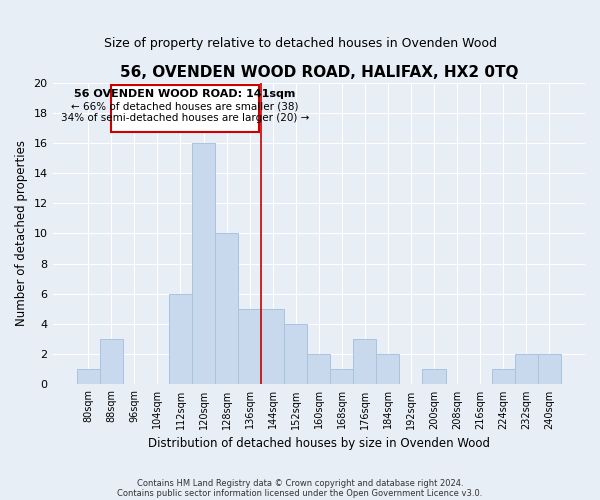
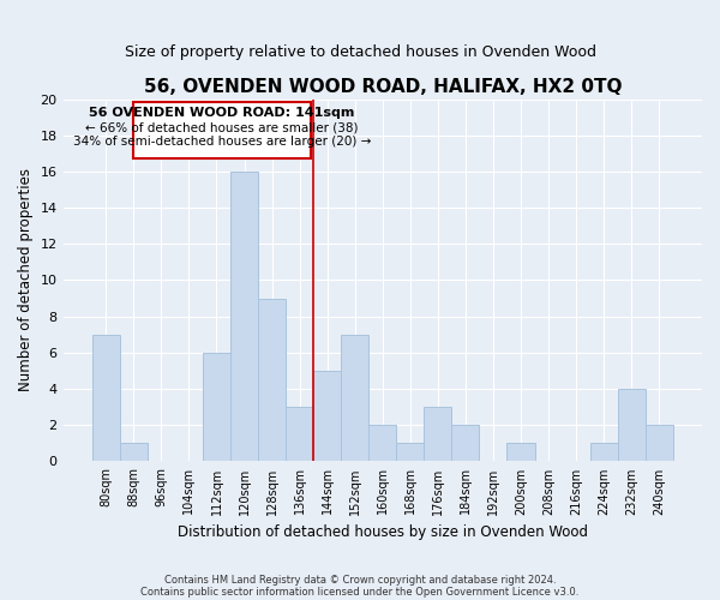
80sqm: 1 -> 7
88sqm: 3 -> 1
128sqm: 10 -> 9
136sqm: 5 -> 3
152sqm: 4 -> 7
232sqm: 2 -> 4
